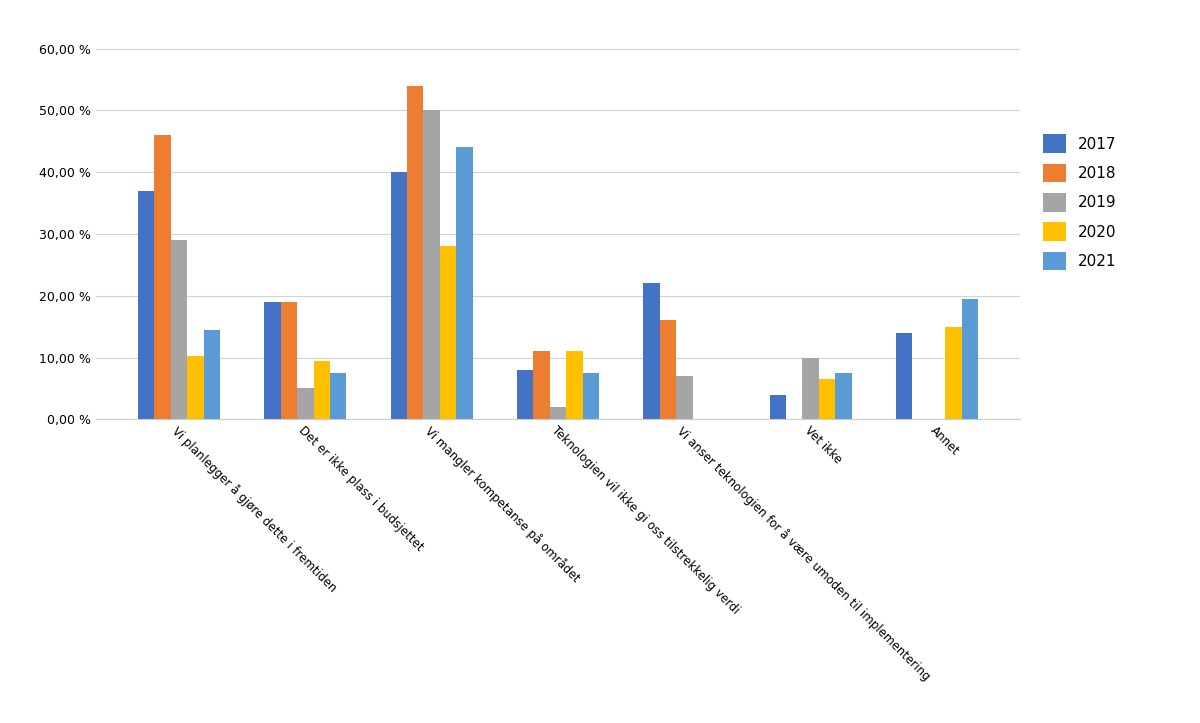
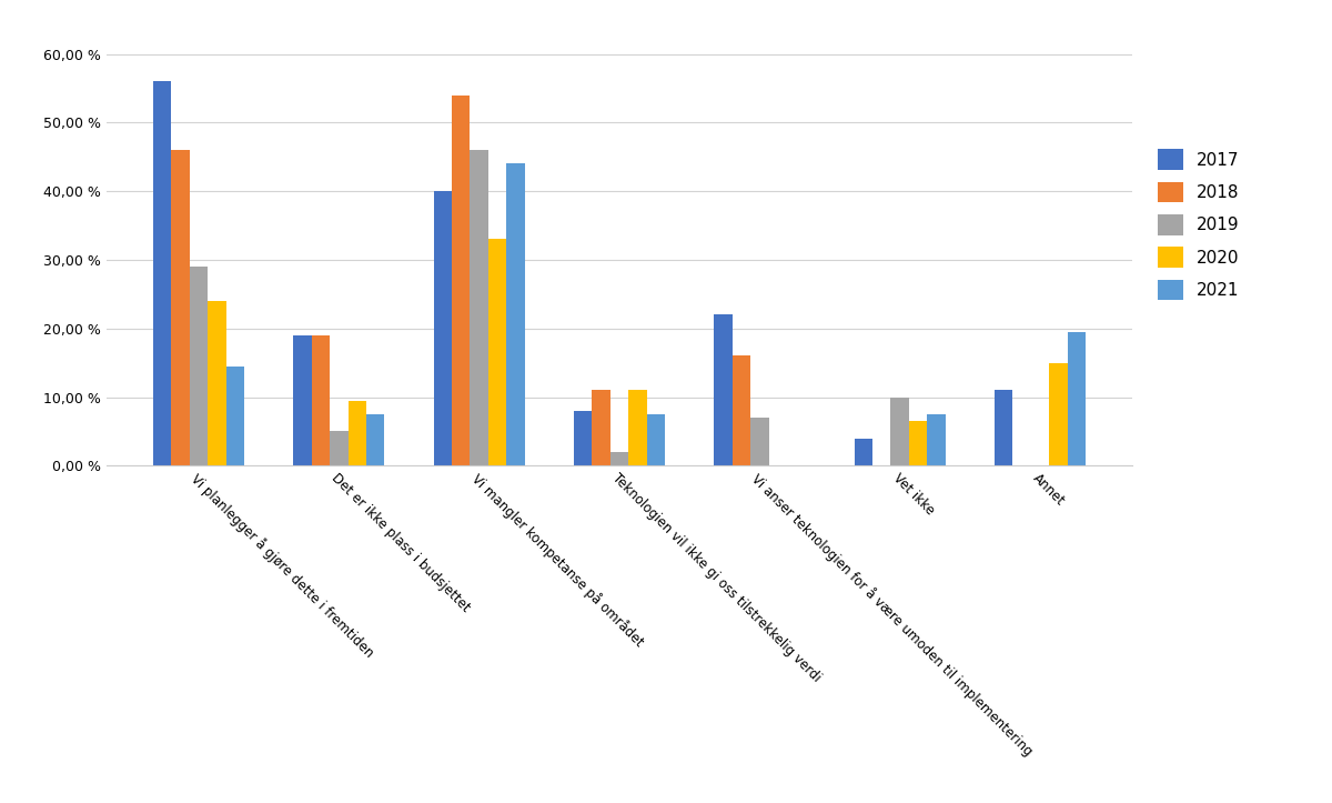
2017/Vi planlegger å gjøre dette i fremtiden: 37 % -> 56 %
2020/Vi planlegger å gjøre dette i fremtiden: 10,2 % -> 24,0 %
2019/Vi mangler kompetanse på området: 50 % -> 46 %
2020/Vi mangler kompetanse på området: 28,0 % -> 33,0 %
2017/Annet: 14 % -> 11 %
